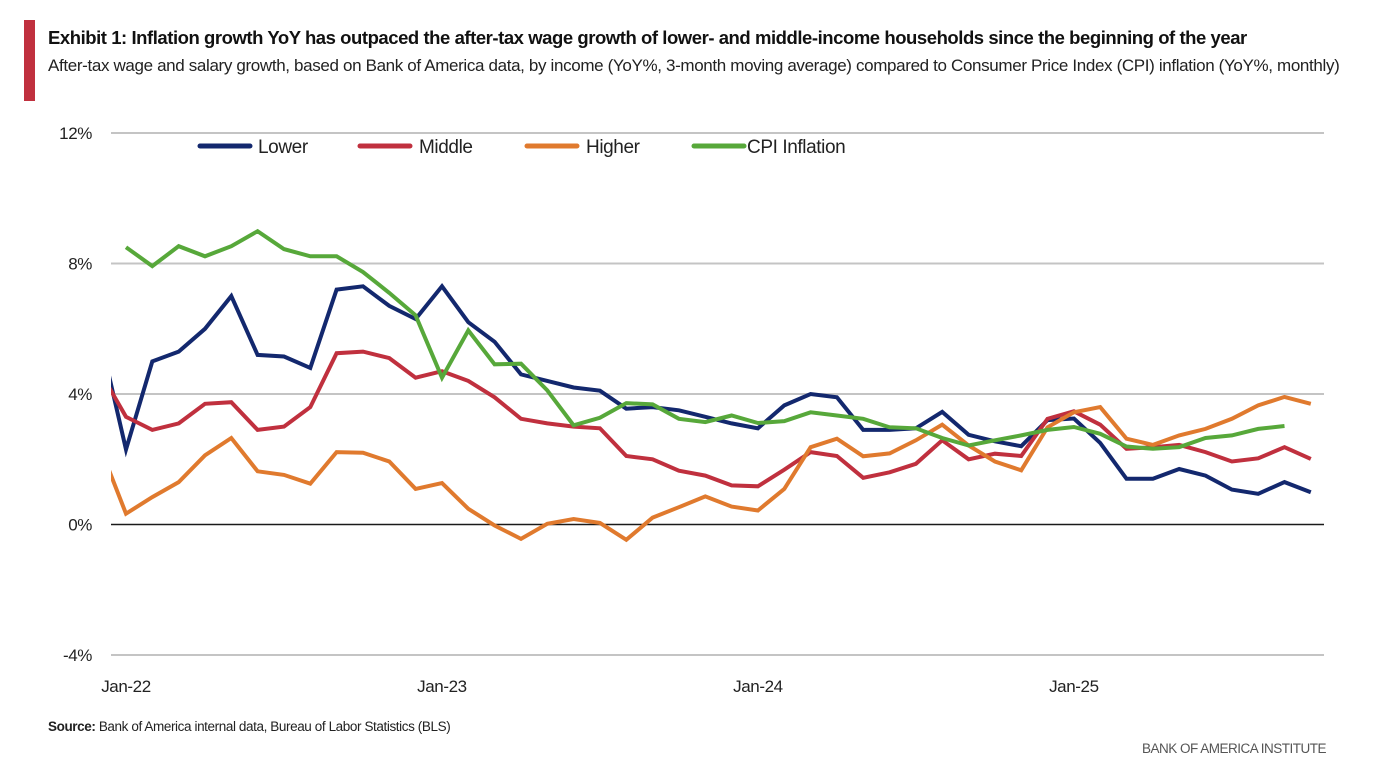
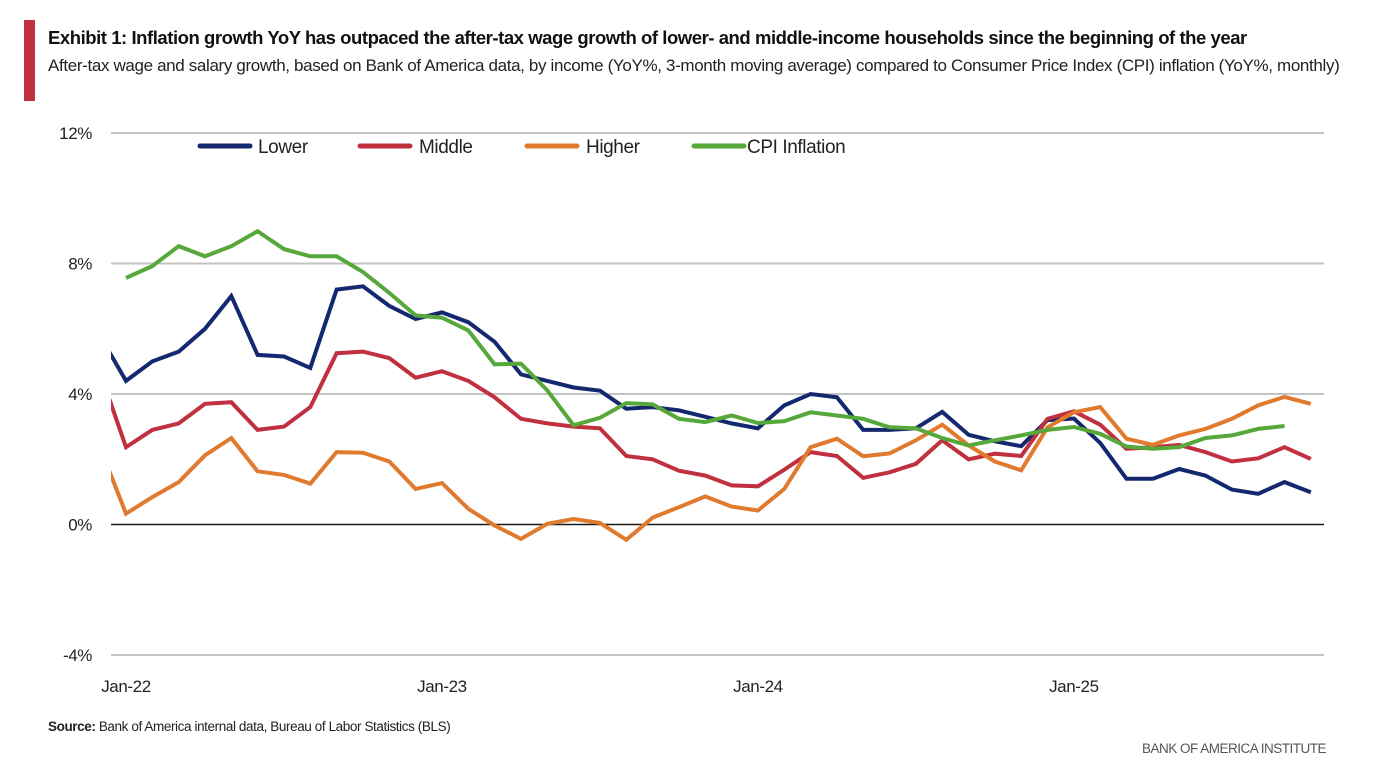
Lower/Jan-22: 2.3% -> 4.4%
Middle/Jan-22: 3.3% -> 2.4%
CPI Inflation/Jan-22: 8.5% -> 7.6%
Lower/Jan-23: 7.3% -> 6.5%
CPI Inflation/Jan-23: 4.5% -> 6.3%
